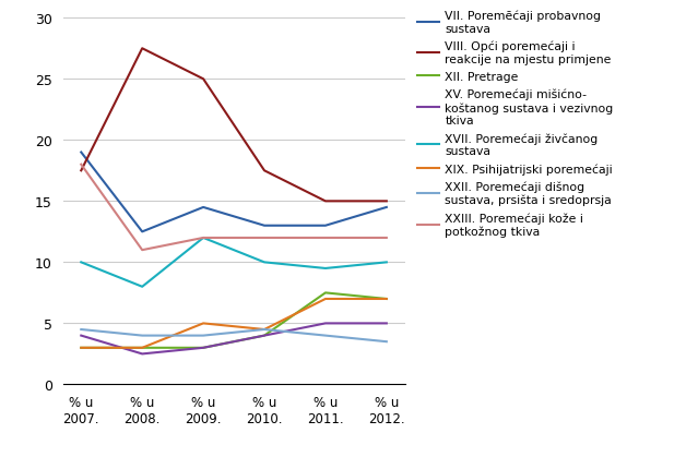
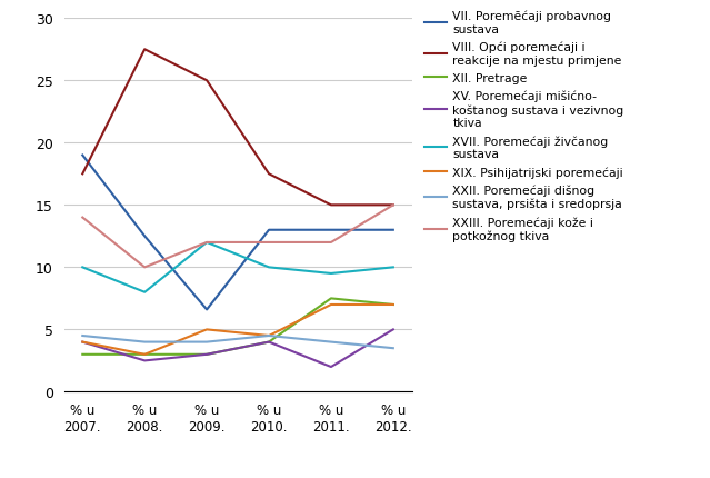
XIX. Psihijatrijski poremećaji/% u 2007.: 3.0 -> 4.0
XXIII. Poremećaji kože i potkožnog tkiva/% u 2007.: 18 -> 14
XXIII. Poremećaji kože i potkožnog tkiva/% u 2008.: 11 -> 10
VII. Poremēćaji probavnog sustava/% u 2009.: 14.5 -> 6.6
XV. Poremećaji mišićno- koštanog sustava i vezivnog tkiva/% u 2011.: 5.0 -> 2.0
VII. Poremēćaji probavnog sustava/% u 2012.: 14.5 -> 13.0
XXIII. Poremećaji kože i potkožnog tkiva/% u 2012.: 12 -> 15
